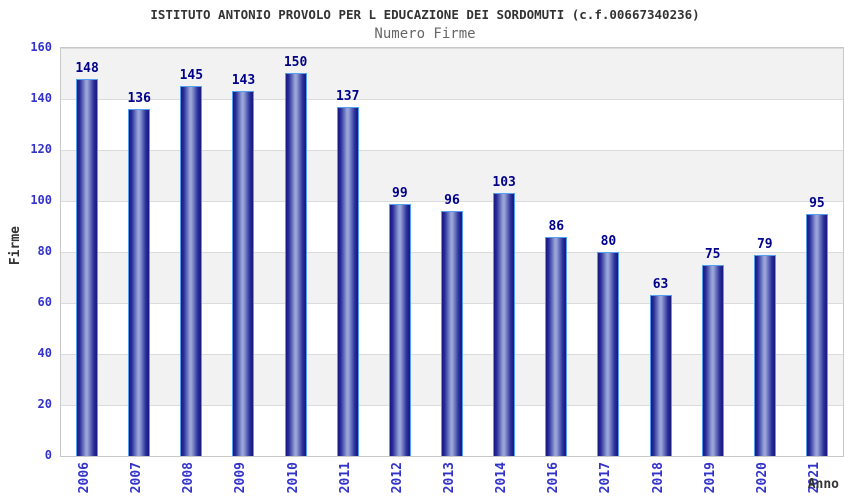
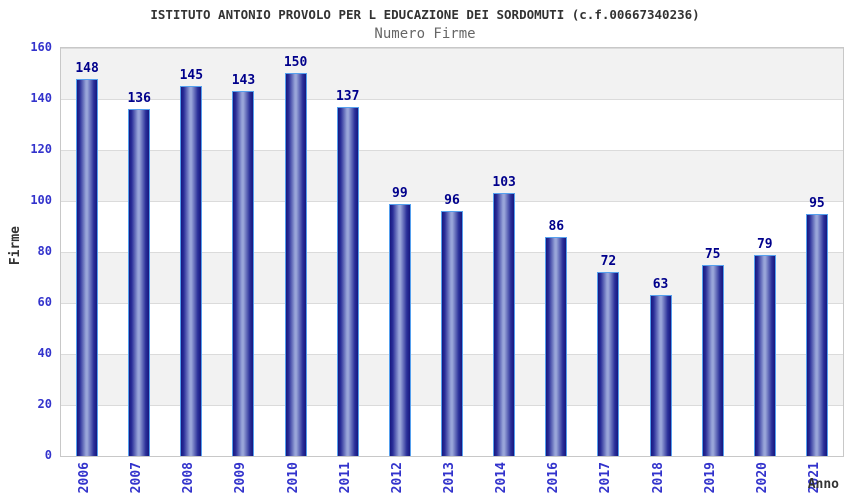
2017: 80 -> 72
